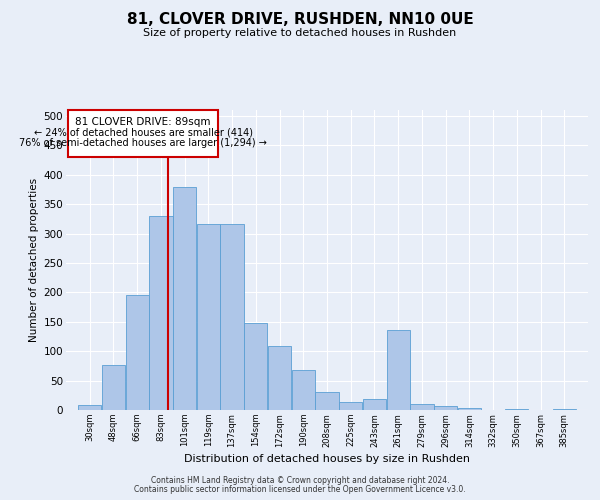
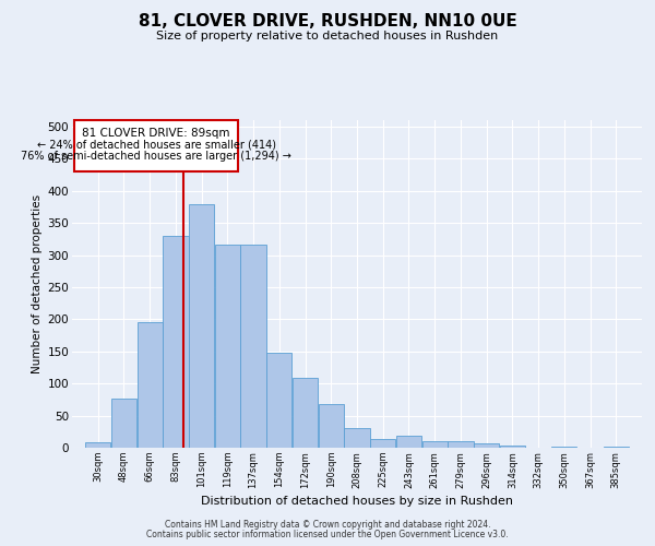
261sqm: 136 -> 11
